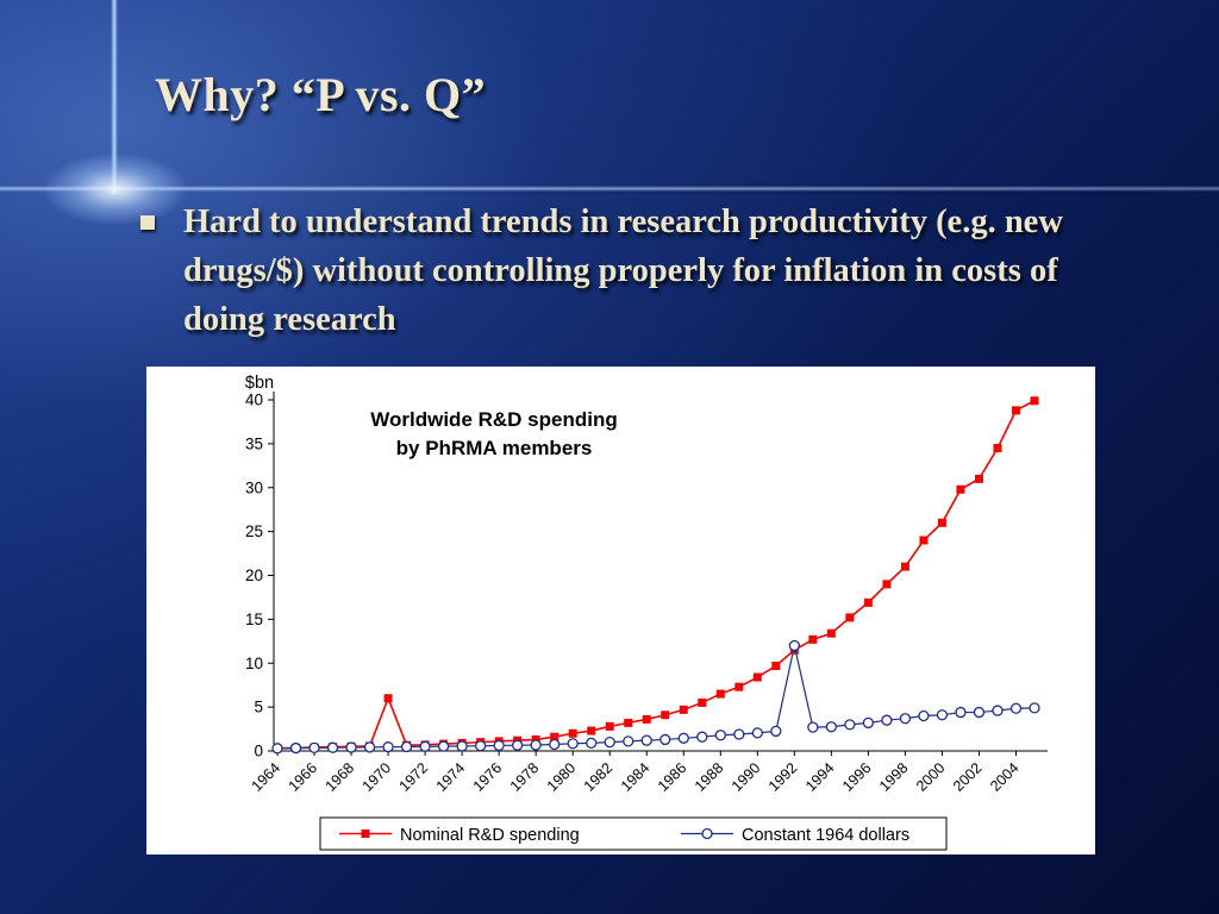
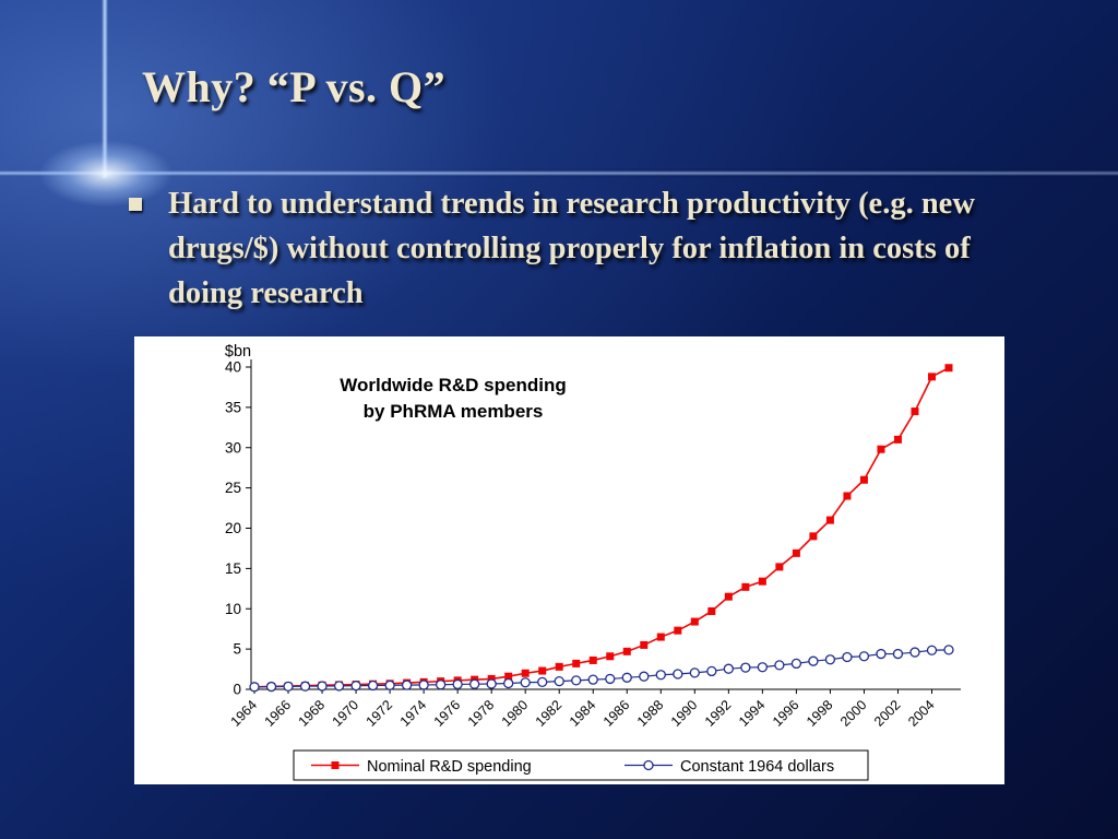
Nominal R&D spending/1970: 6 -> 1
Constant 1964 dollars/1992: 12 -> 3
